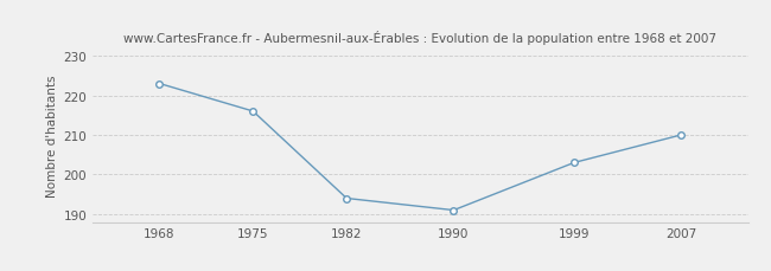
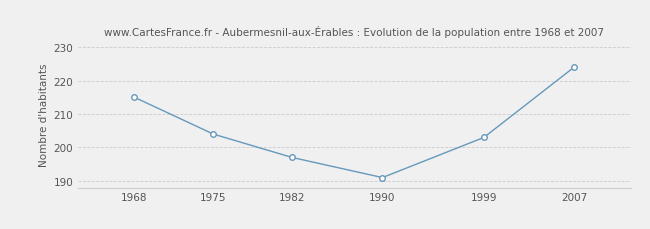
1968: 223 -> 215
1975: 216 -> 204
1982: 194 -> 197
2007: 210 -> 224
